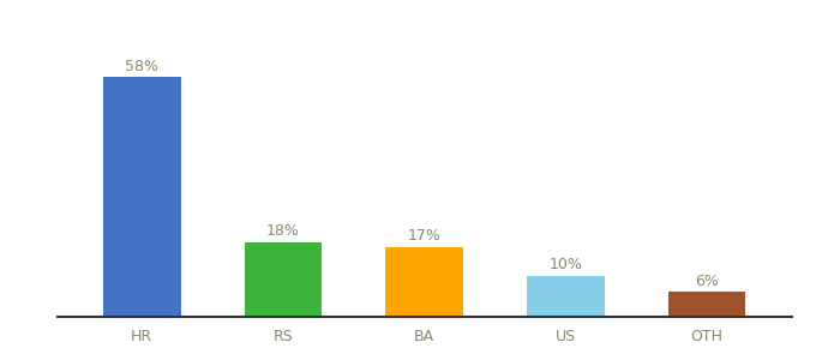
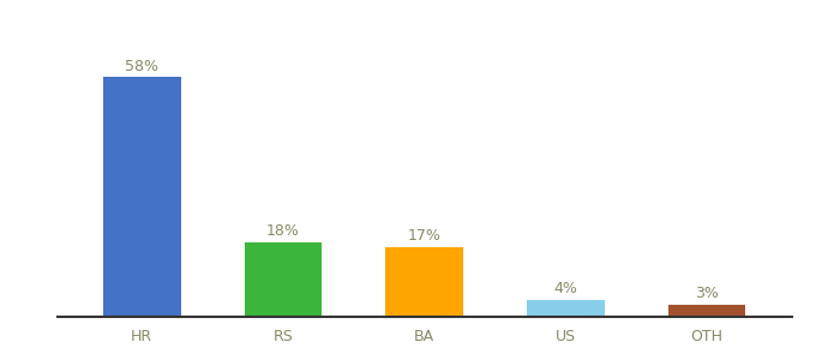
US: 10% -> 4%
OTH: 6% -> 3%
